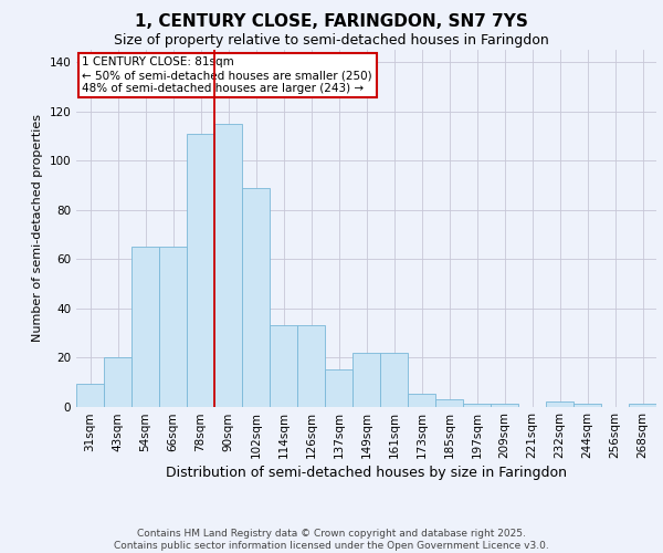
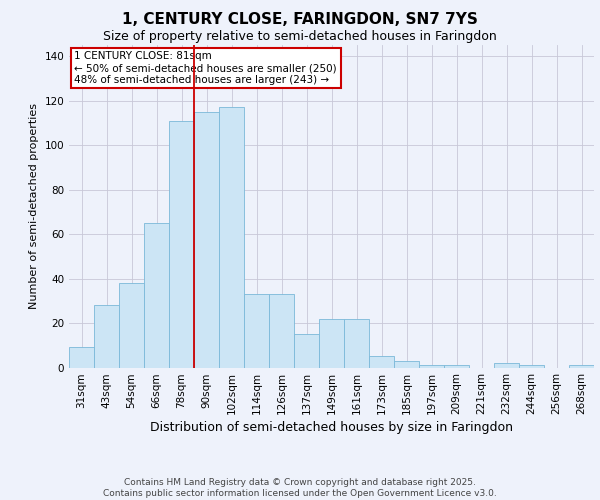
43sqm: 20 -> 28
54sqm: 65 -> 38
102sqm: 89 -> 117
